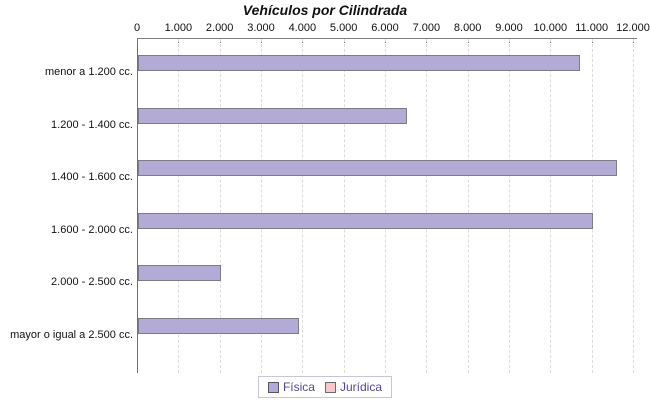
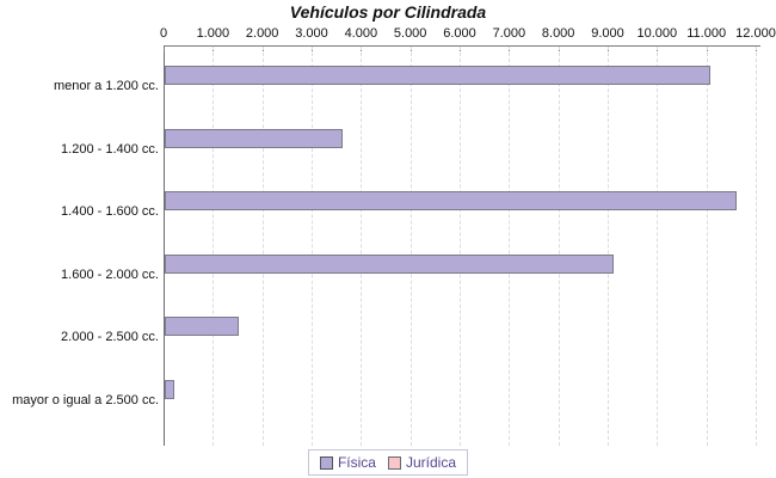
Física/menor a 1.200 cc.: 10700 -> 11000
Física/1.200 - 1.400 cc.: 6500 -> 3600
Física/1.600 - 2.000 cc.: 11000 -> 9100
Física/2.000 - 2.500 cc.: 2000 -> 1500
Física/mayor o igual a 2.500 cc.: 3900 -> 200
